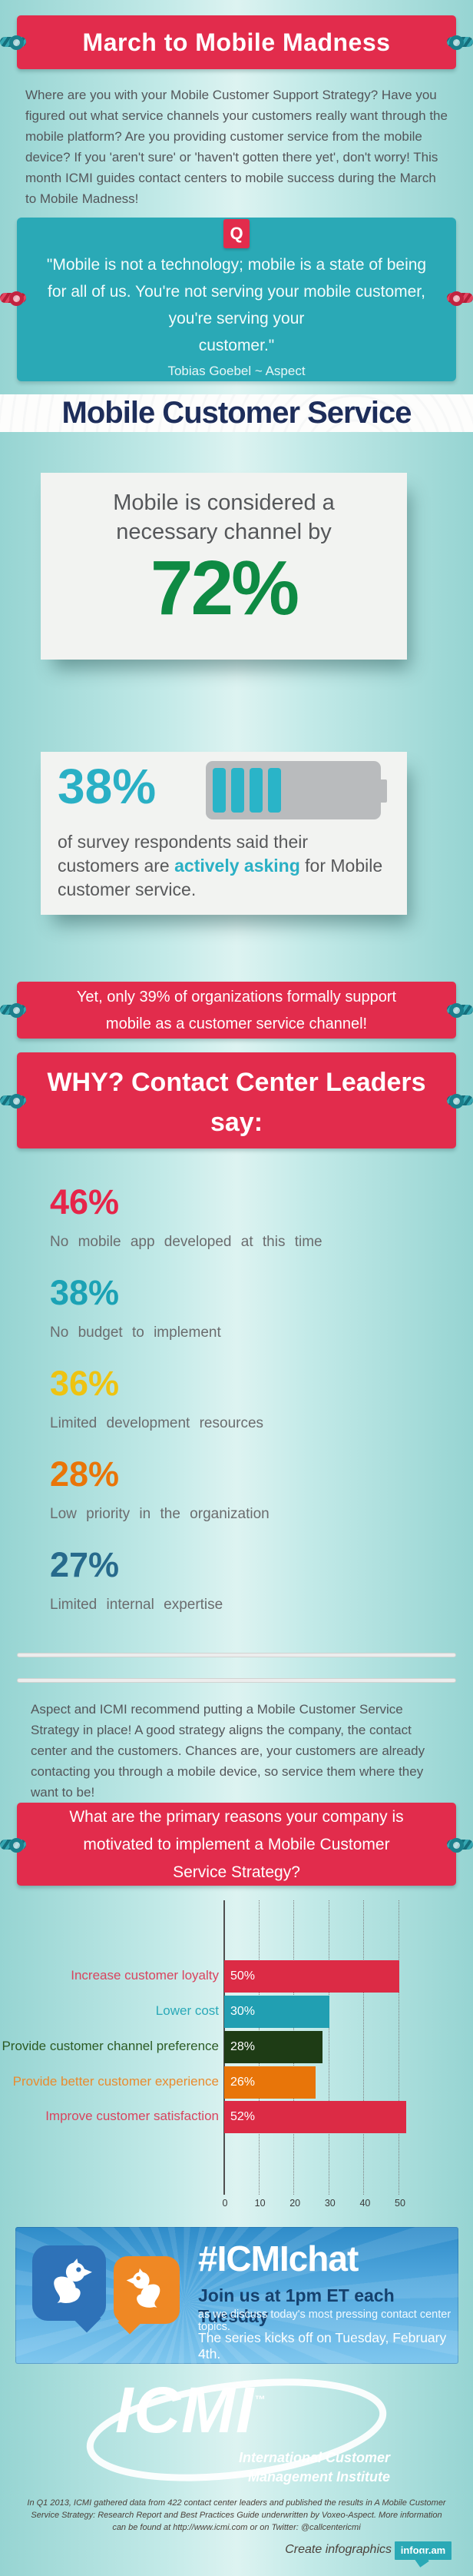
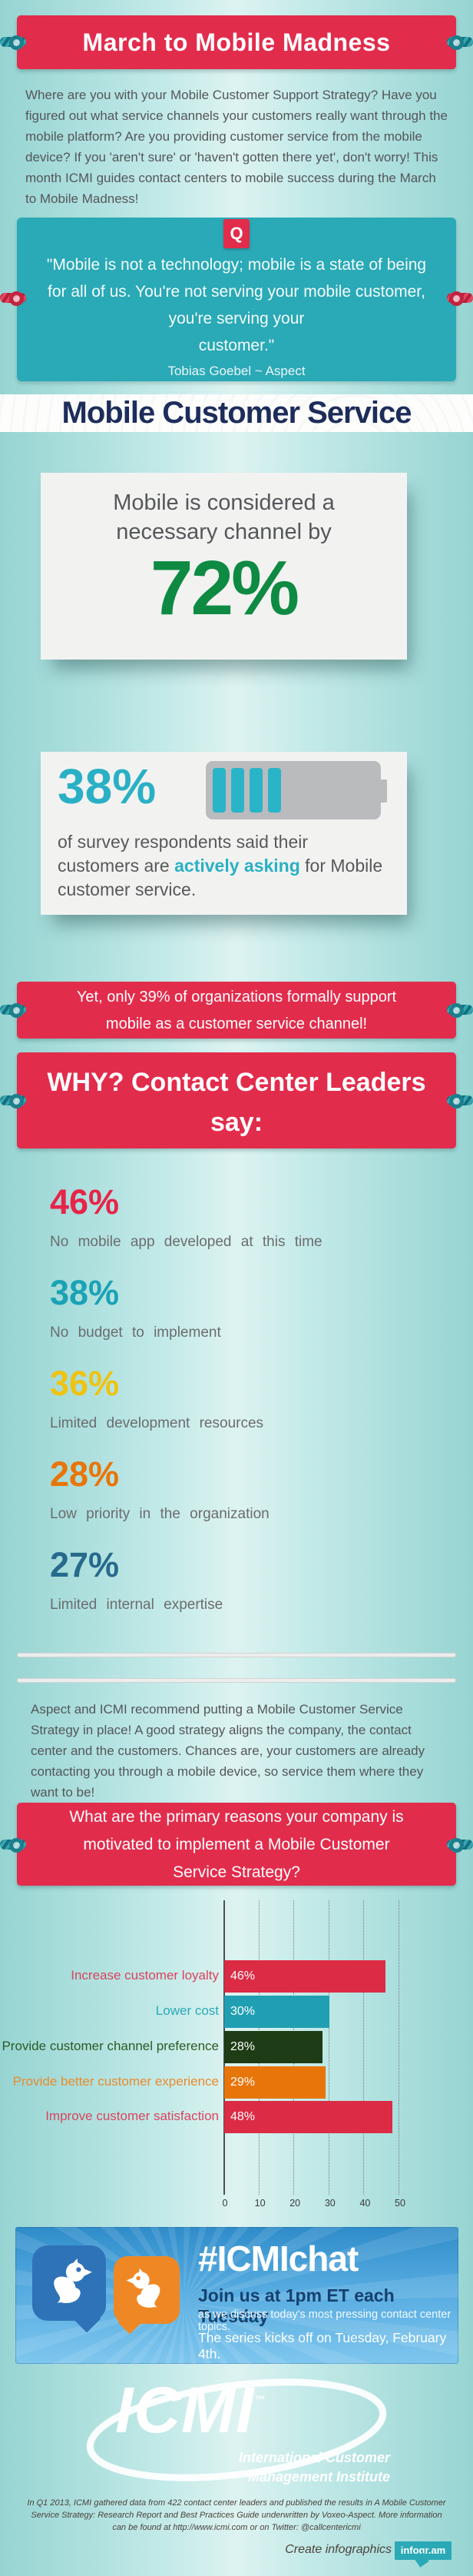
Increase customer loyalty: 50% -> 46%
Provide better customer experience: 26% -> 29%
Improve customer satisfaction: 52% -> 48%
